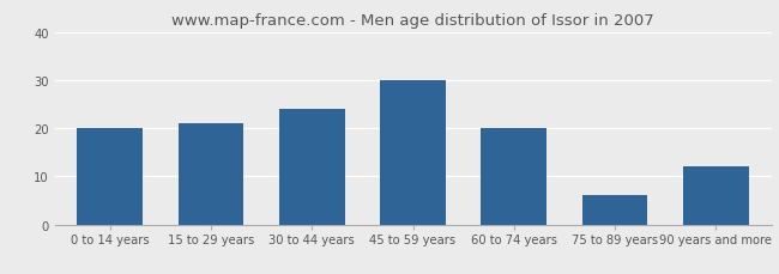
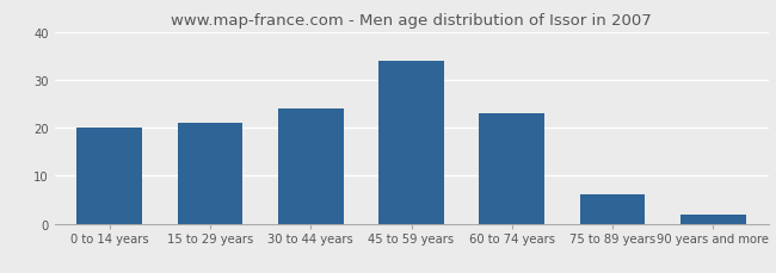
45 to 59 years: 30 -> 34
60 to 74 years: 20 -> 23
90 years and more: 12 -> 2
